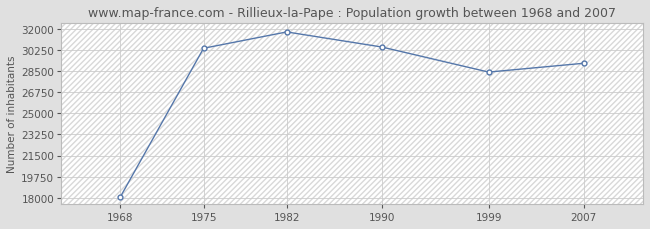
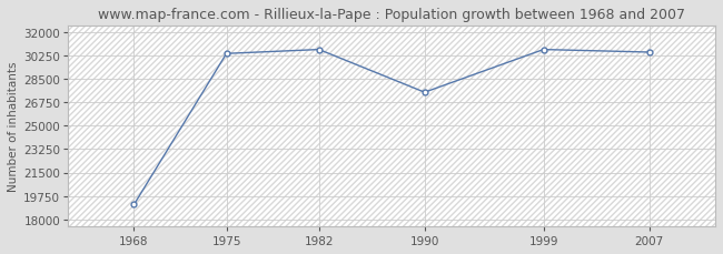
1968: 18100 -> 19100
1982: 31800 -> 30700
1990: 30500 -> 27500
1999: 28400 -> 30700
2007: 29200 -> 30500
